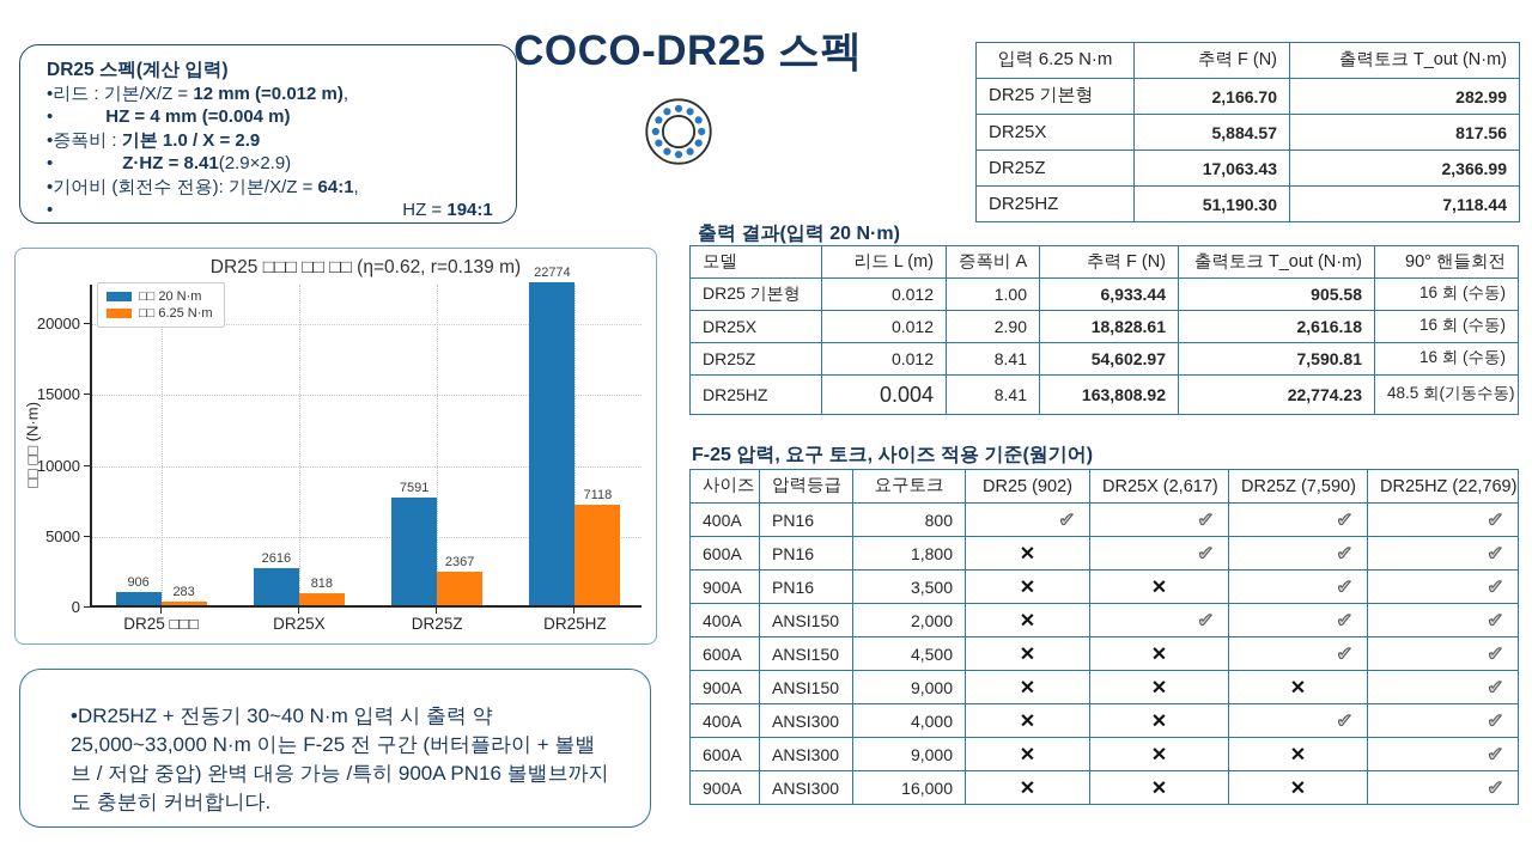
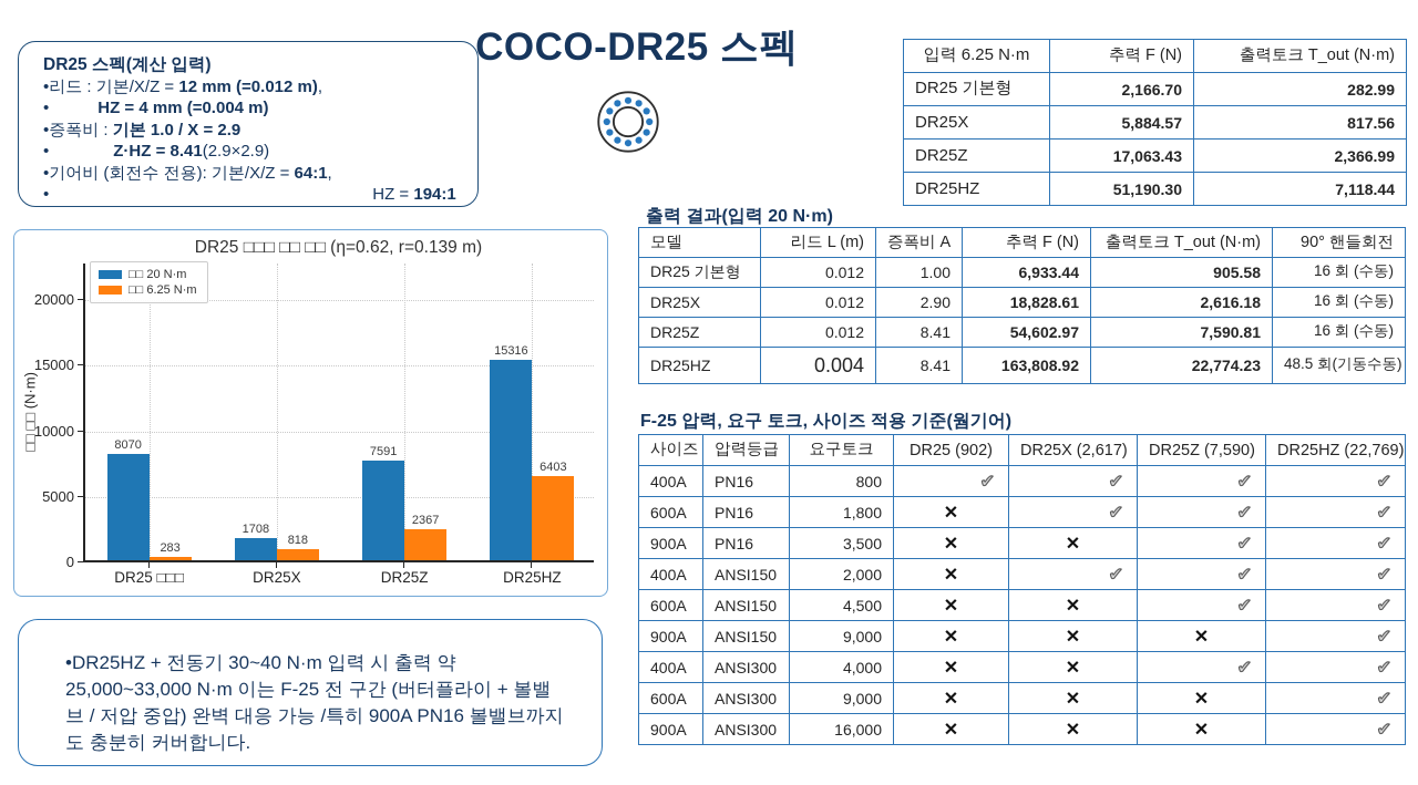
□□ 20 N·m/DR25 □□□: 906 -> 8070
□□ 20 N·m/DR25X: 2616 -> 1708
□□ 20 N·m/DR25HZ: 22774 -> 15316
□□ 6.25 N·m/DR25HZ: 7118 -> 6403
